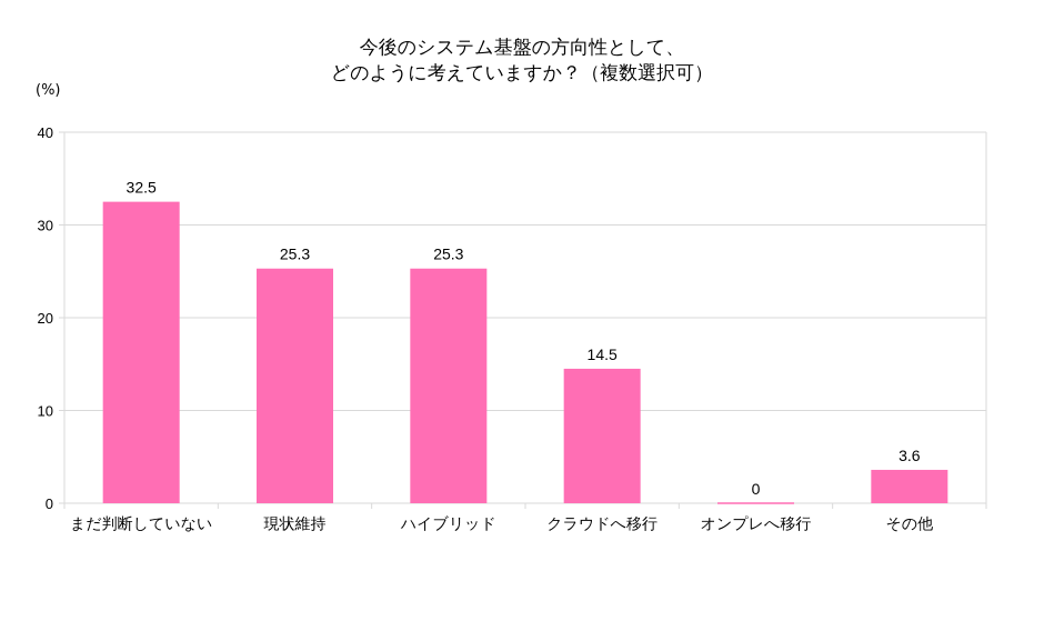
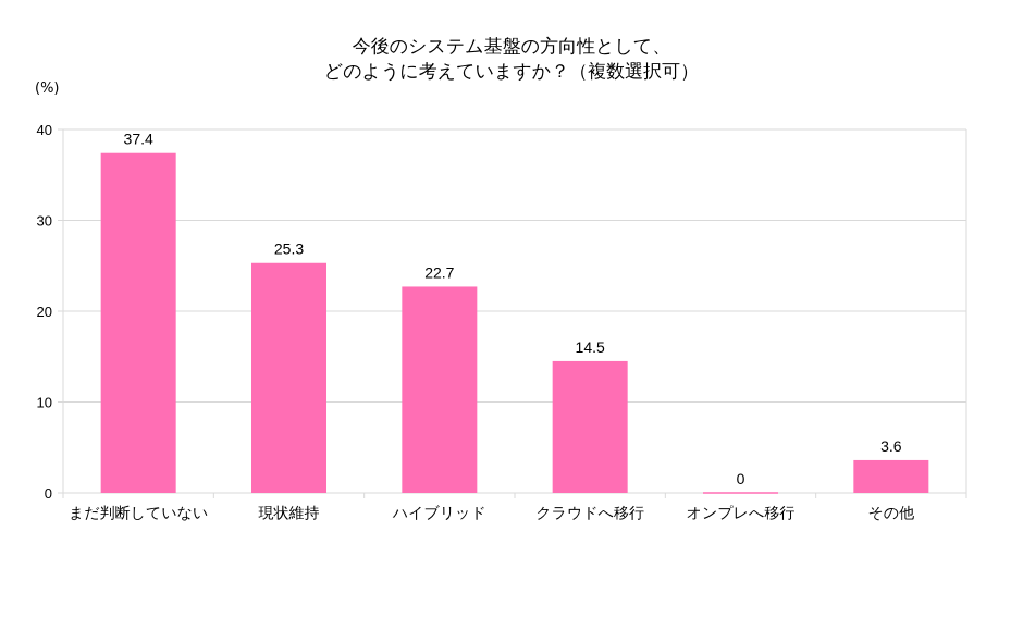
まだ判断していない: 32.5 -> 37.4
ハイブリッド: 25.3 -> 22.7
